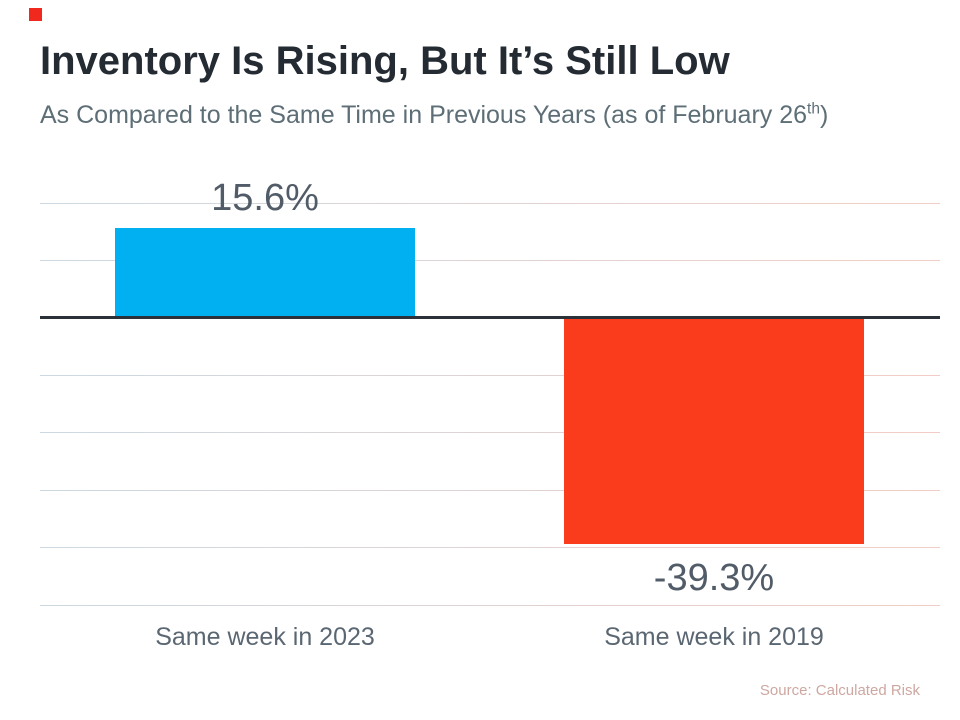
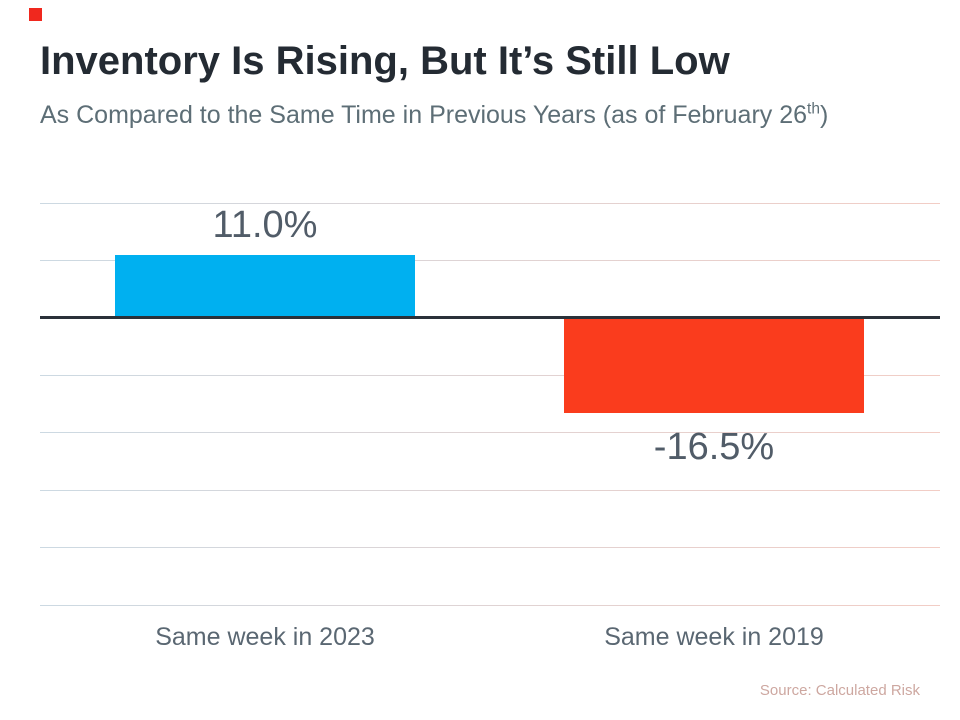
Same week in 2023: 15.6% -> 11.0%
Same week in 2019: -39.3% -> -16.5%
